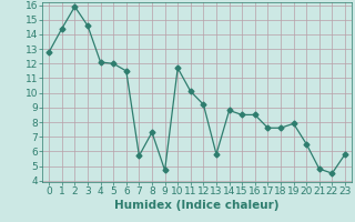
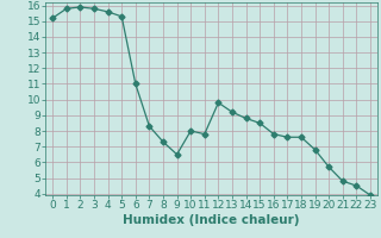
0: 12.8 -> 15.2
1: 14.4 -> 15.8
3: 14.6 -> 15.8
4: 12.1 -> 15.6
5: 12.0 -> 15.3
6: 11.5 -> 11.0
7: 5.7 -> 8.3
9: 4.7 -> 6.5
10: 11.7 -> 8.0
11: 10.1 -> 7.8
12: 9.2 -> 9.8
13: 5.8 -> 9.2
16: 8.5 -> 7.8
19: 7.9 -> 6.8
20: 6.5 -> 5.7
23: 5.8 -> 3.9
